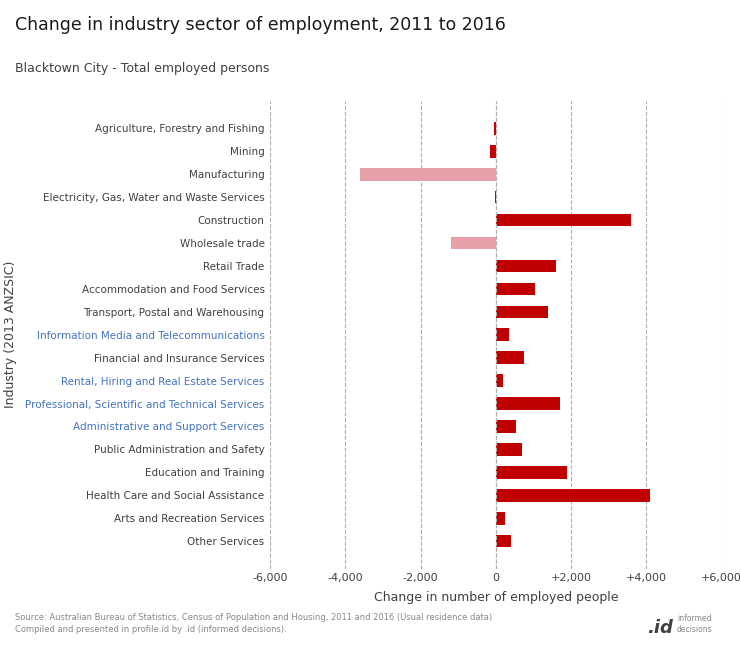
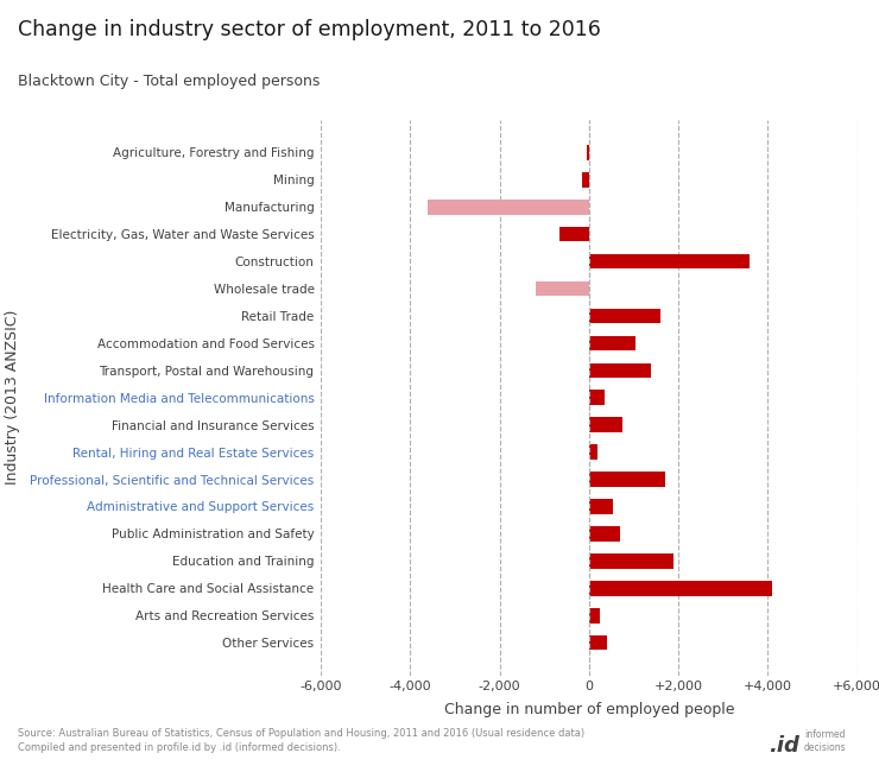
Electricity, Gas, Water and Waste Services: -20 -> -650
